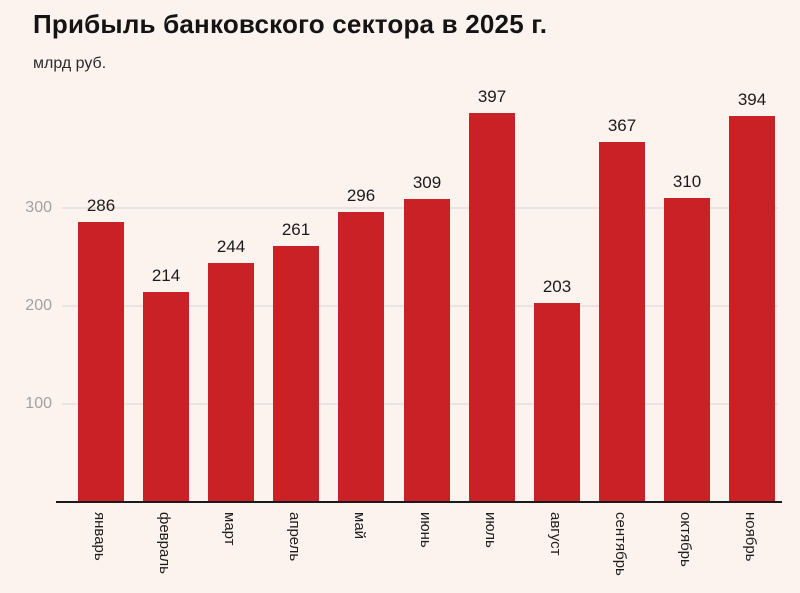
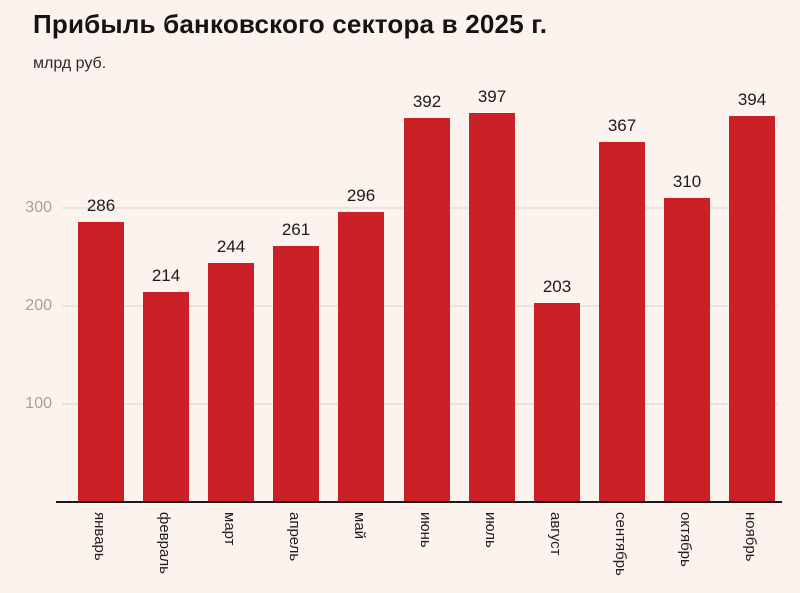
июнь: 309 -> 392
